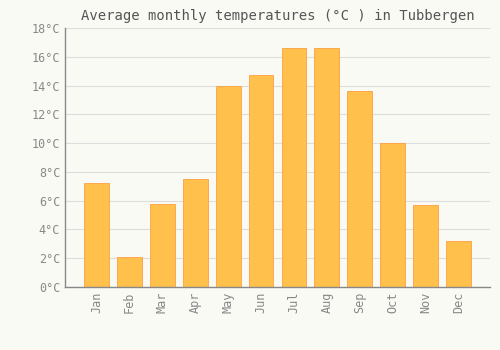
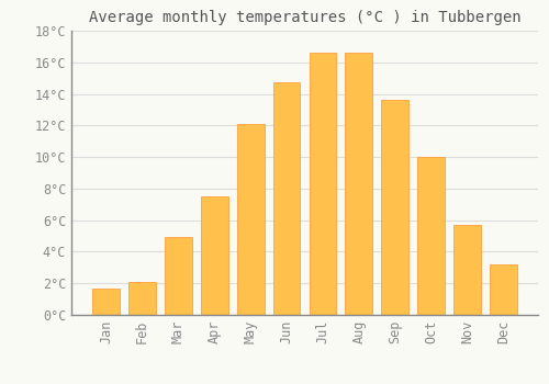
Jan: 7.2°C -> 1.7°C
Mar: 5.8°C -> 4.9°C
May: 14.0°C -> 12.1°C
